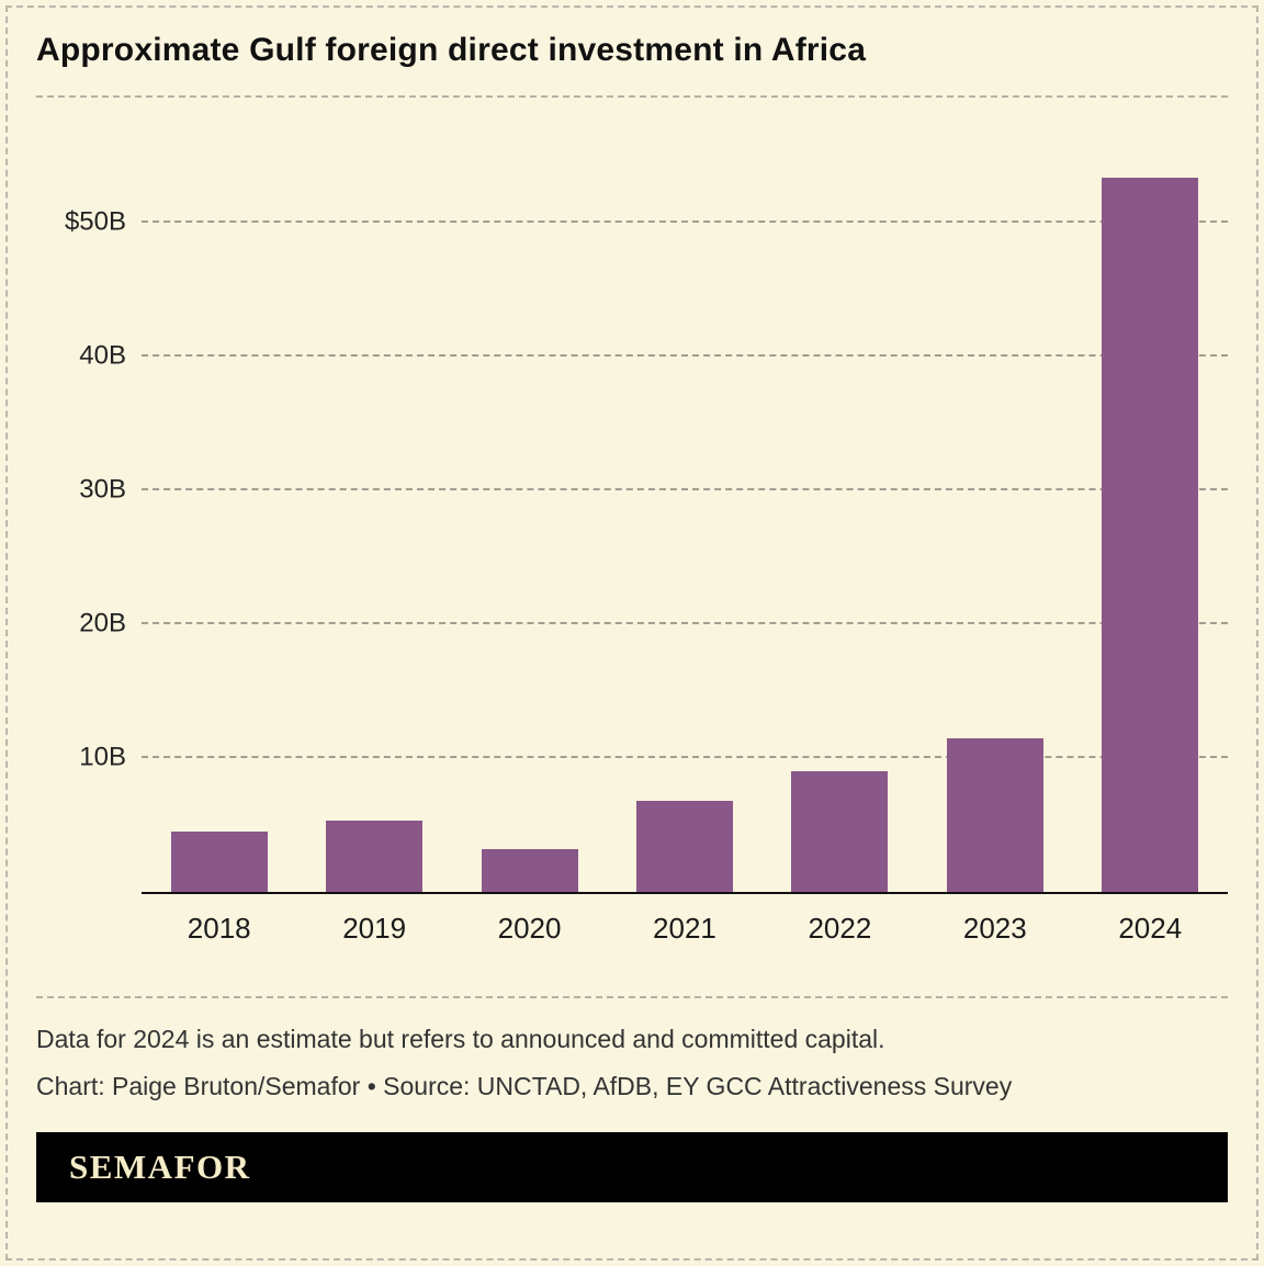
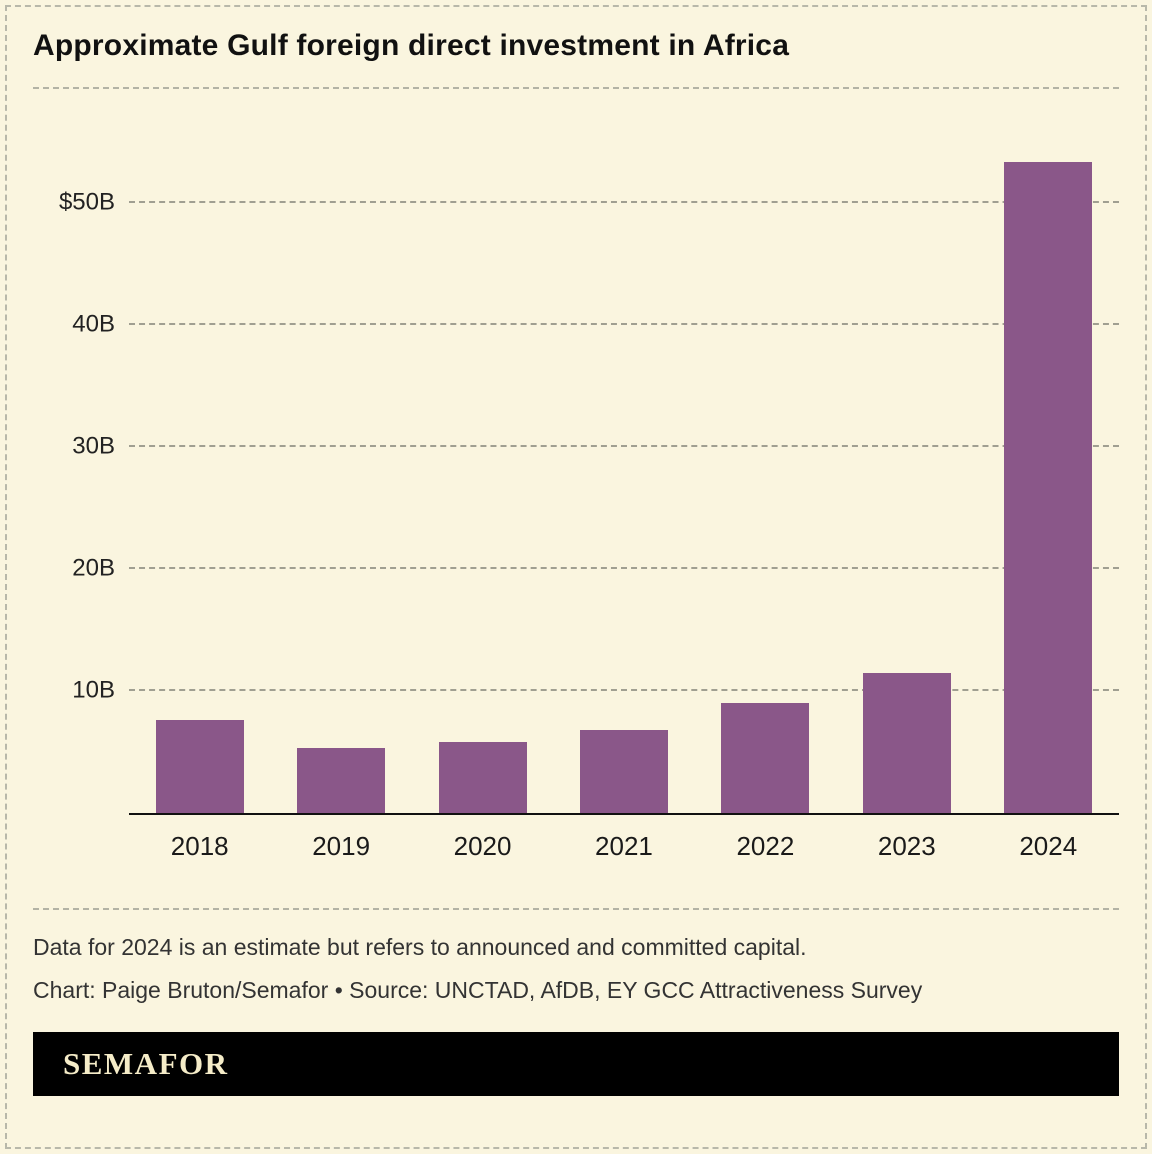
2018: $4.5B -> $7.6B
2020: $3.2B -> $5.8B
